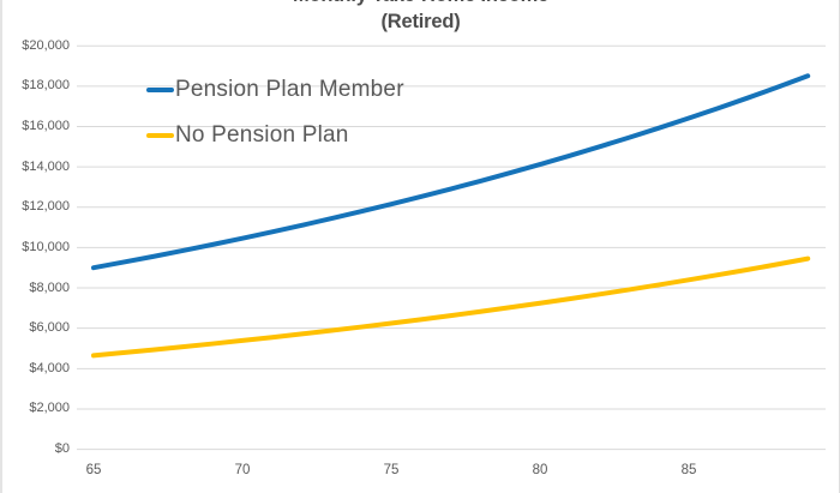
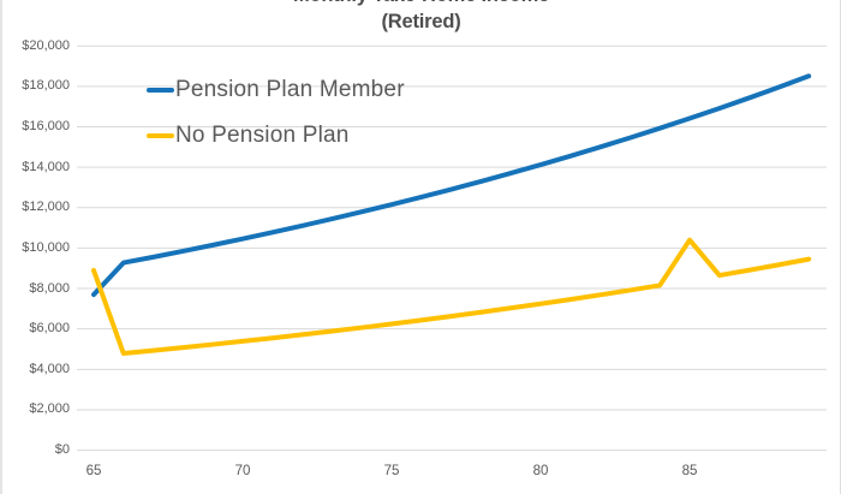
Pension Plan Member/65: $9000 -> $7700
No Pension Plan/65: $4600 -> $8900
No Pension Plan/85: $8400 -> $10400
